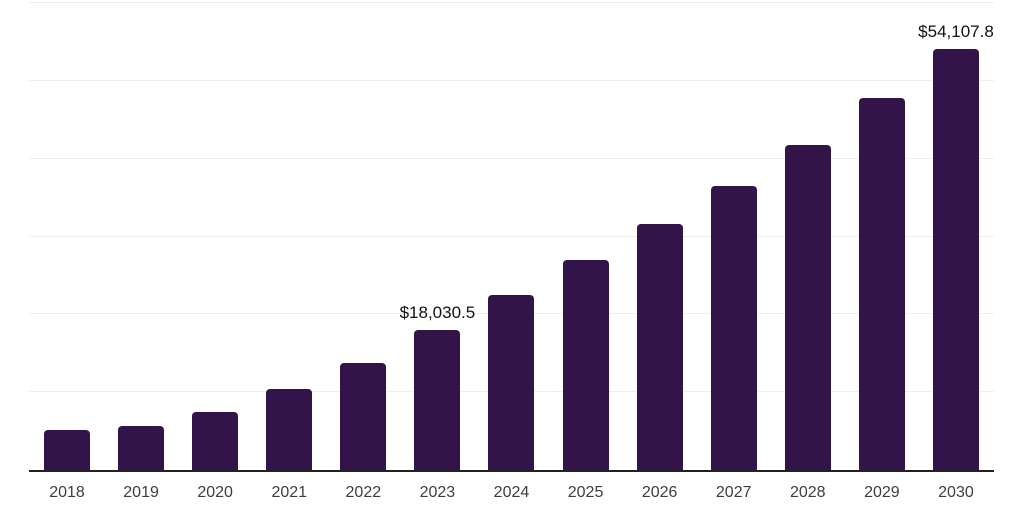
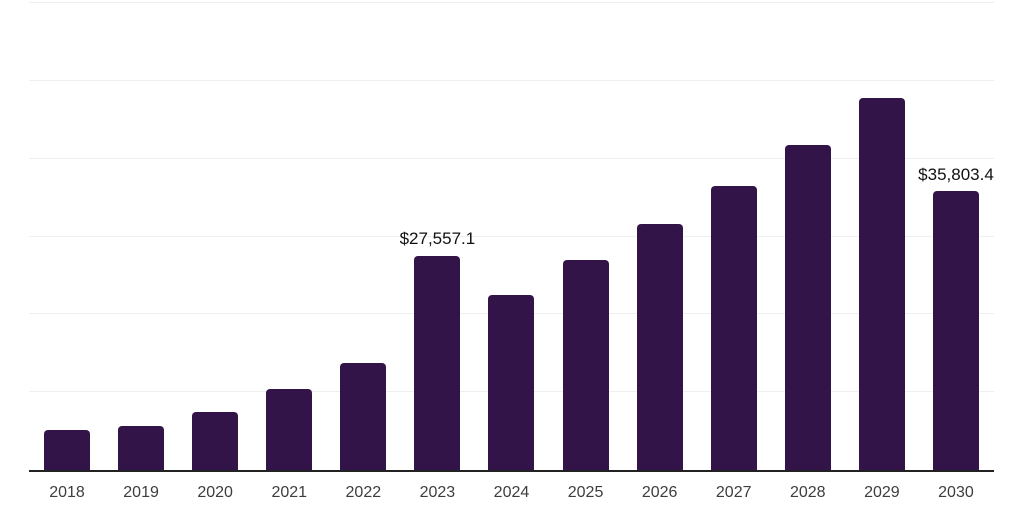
2023: $18,030.5 -> $27,557.1
2030: $54,107.8 -> $35,803.4
